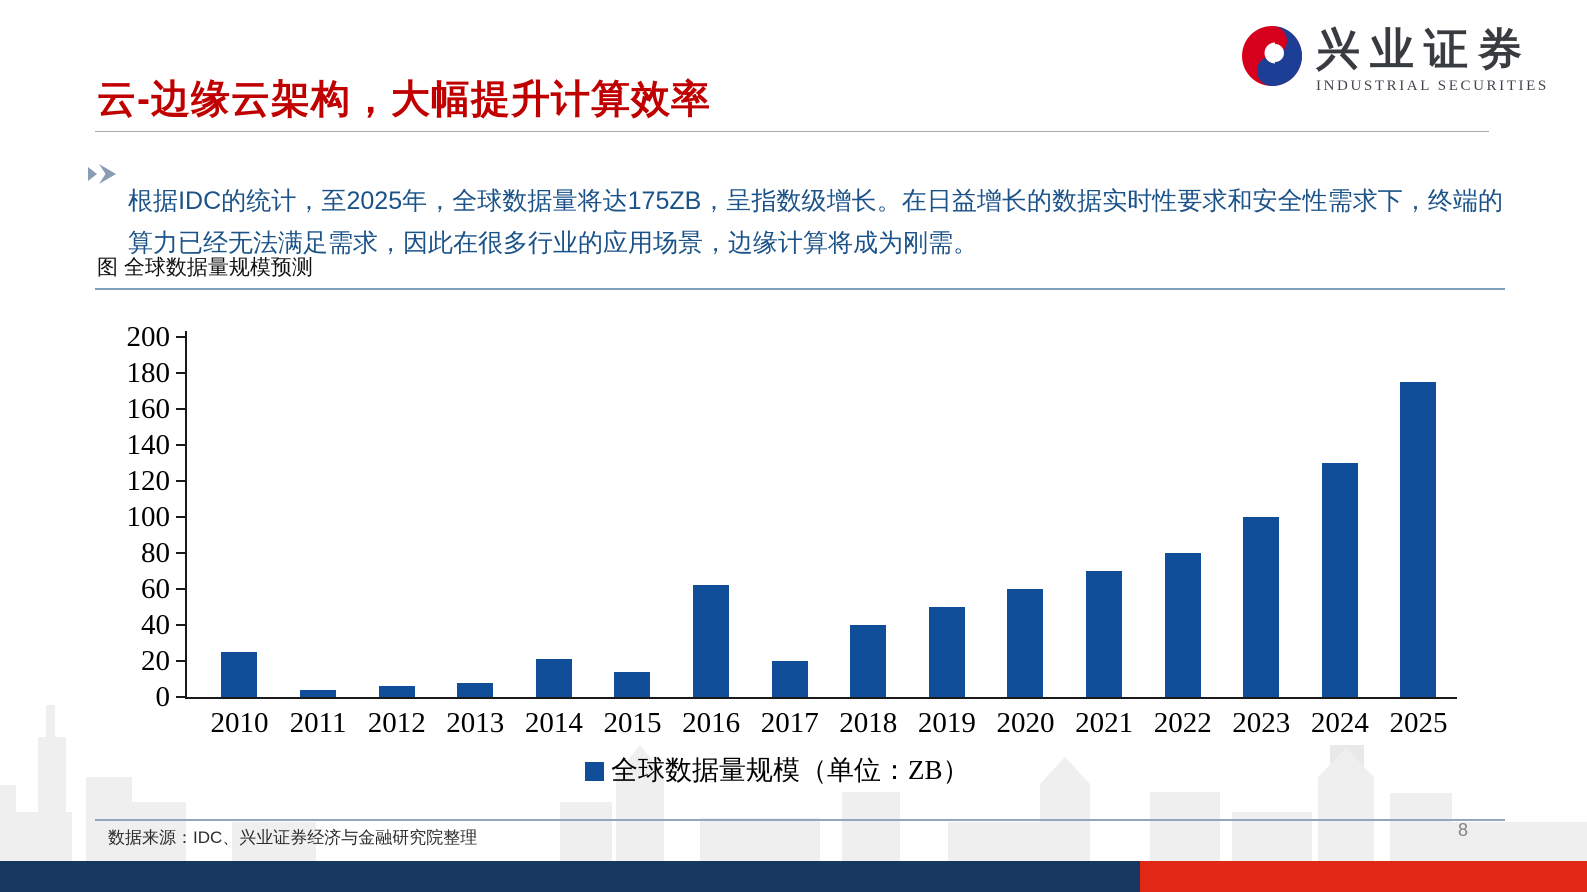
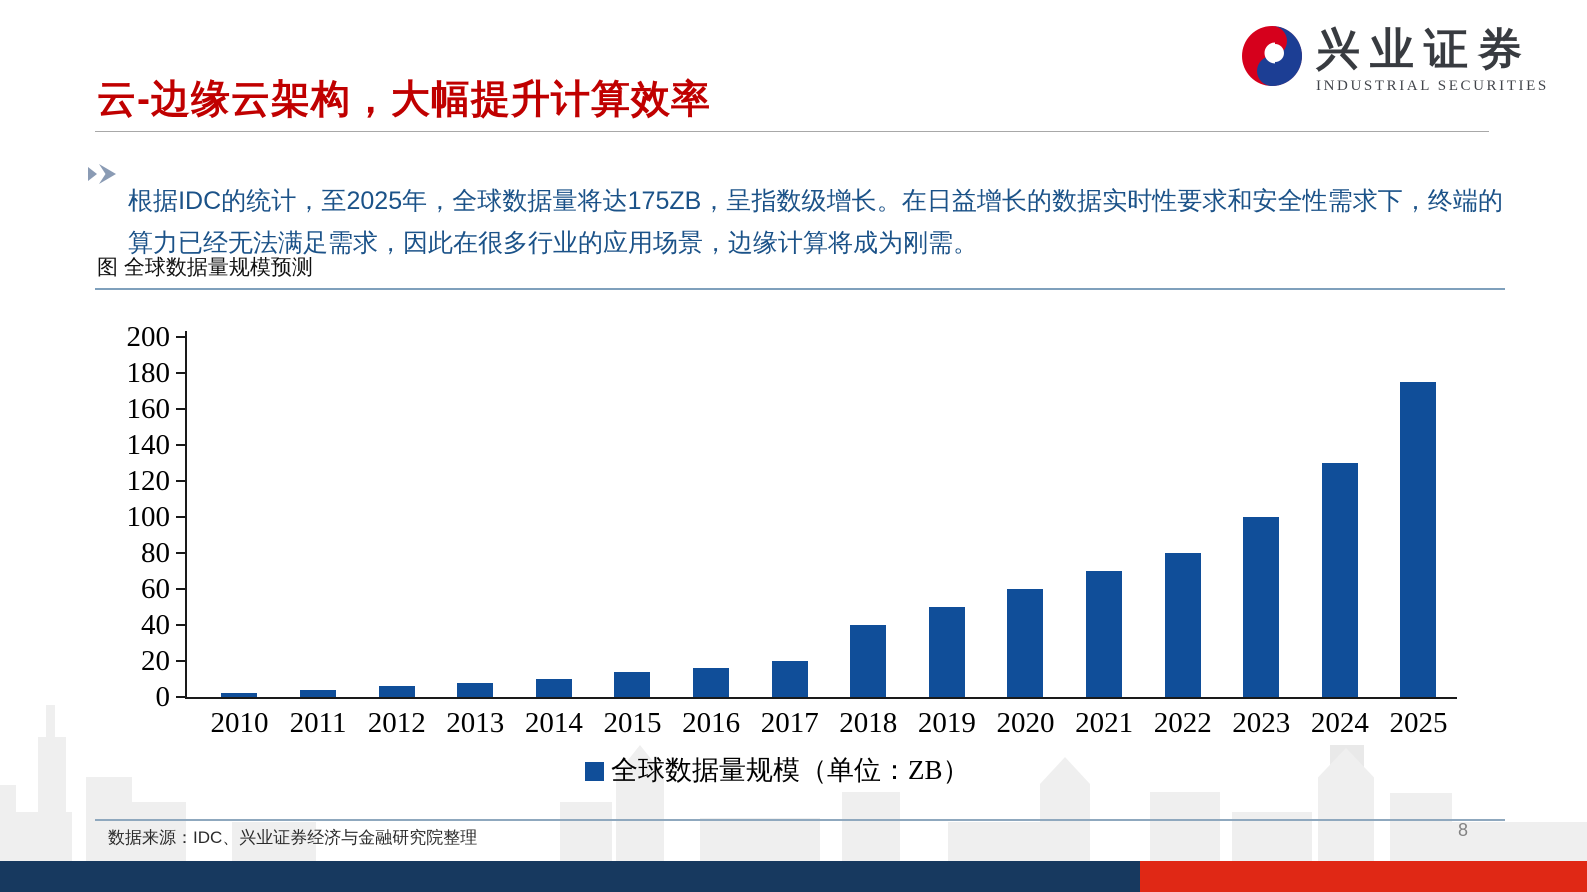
2010: 25 -> 2
2014: 21 -> 10
2016: 62 -> 16
